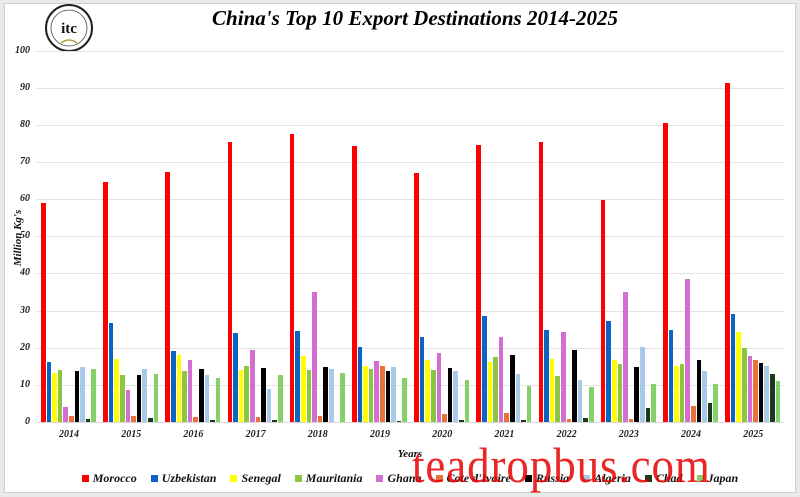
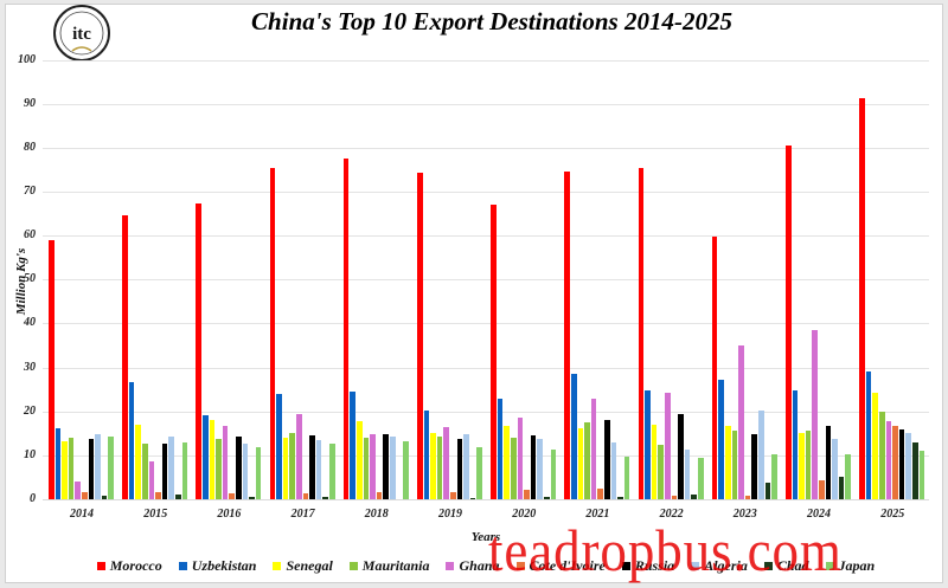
Algeria/2017: 9 -> 13
Ghana/2018: 35 -> 15
Cote d'Ivoire/2019: 15 -> 2
